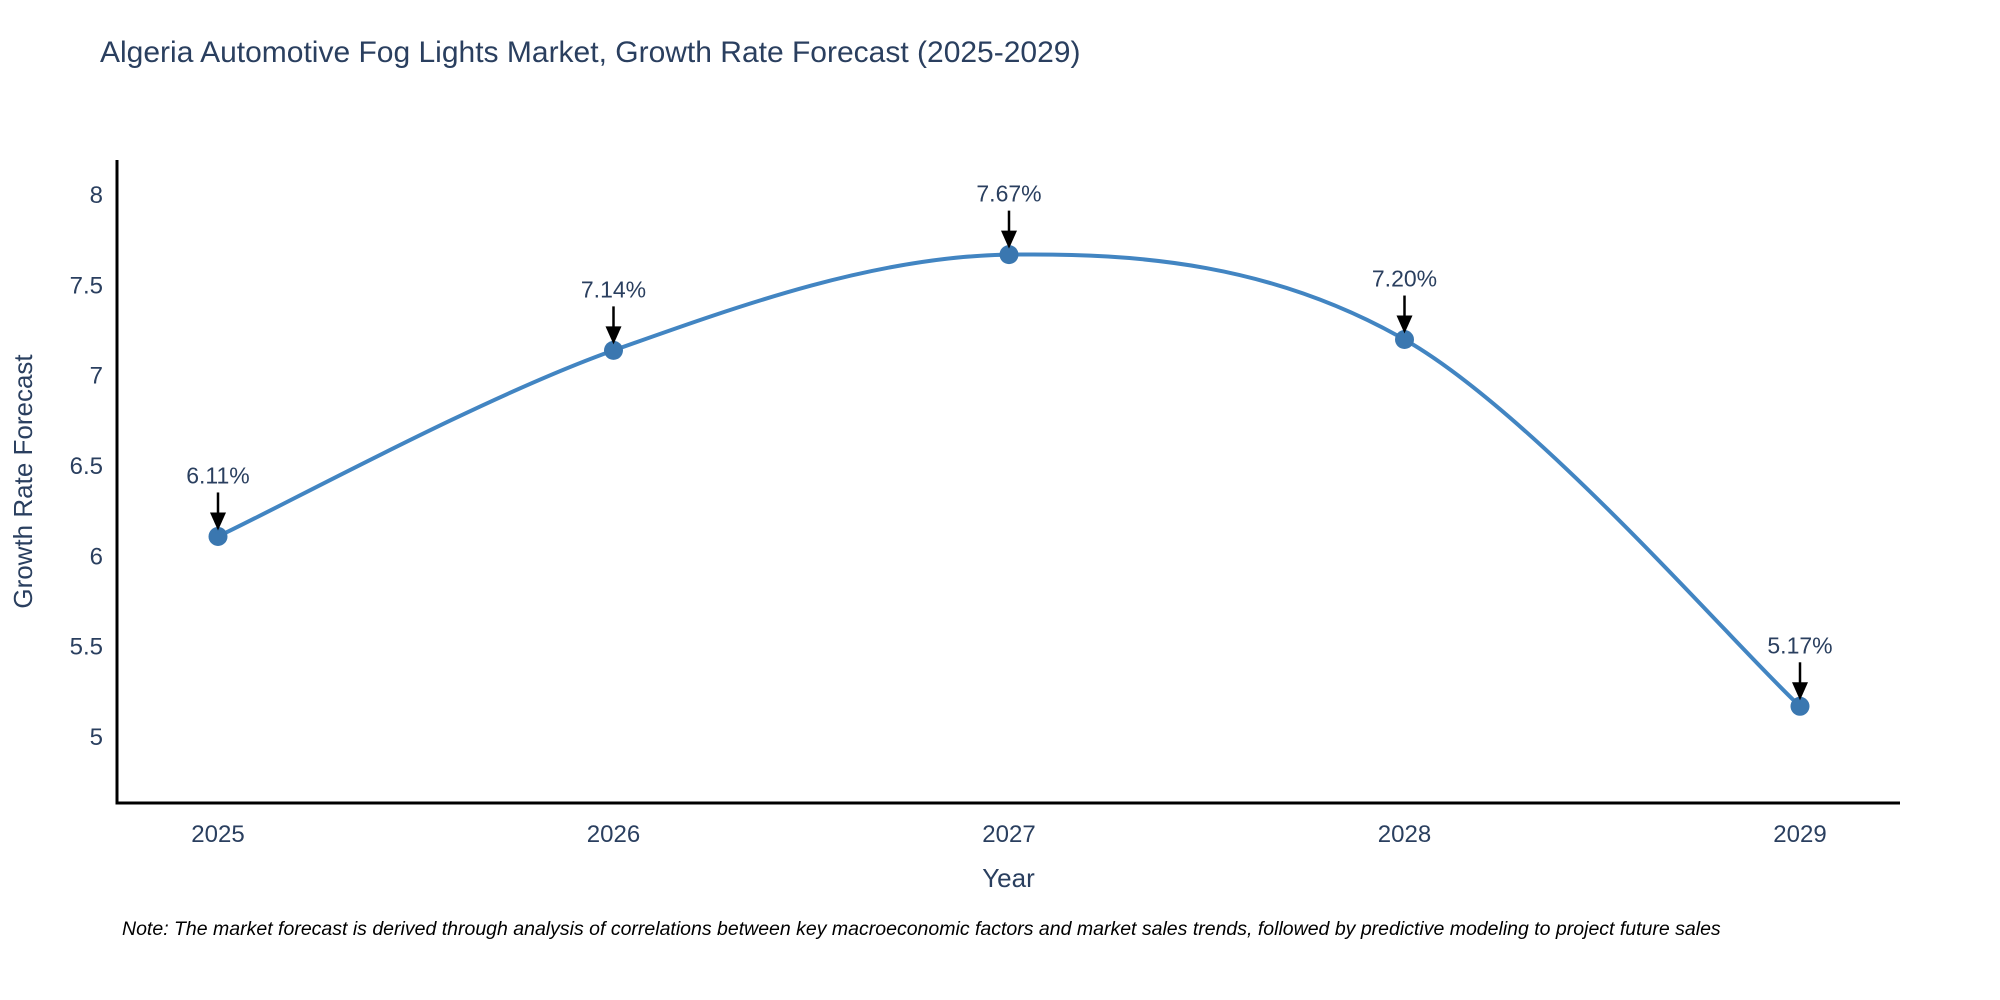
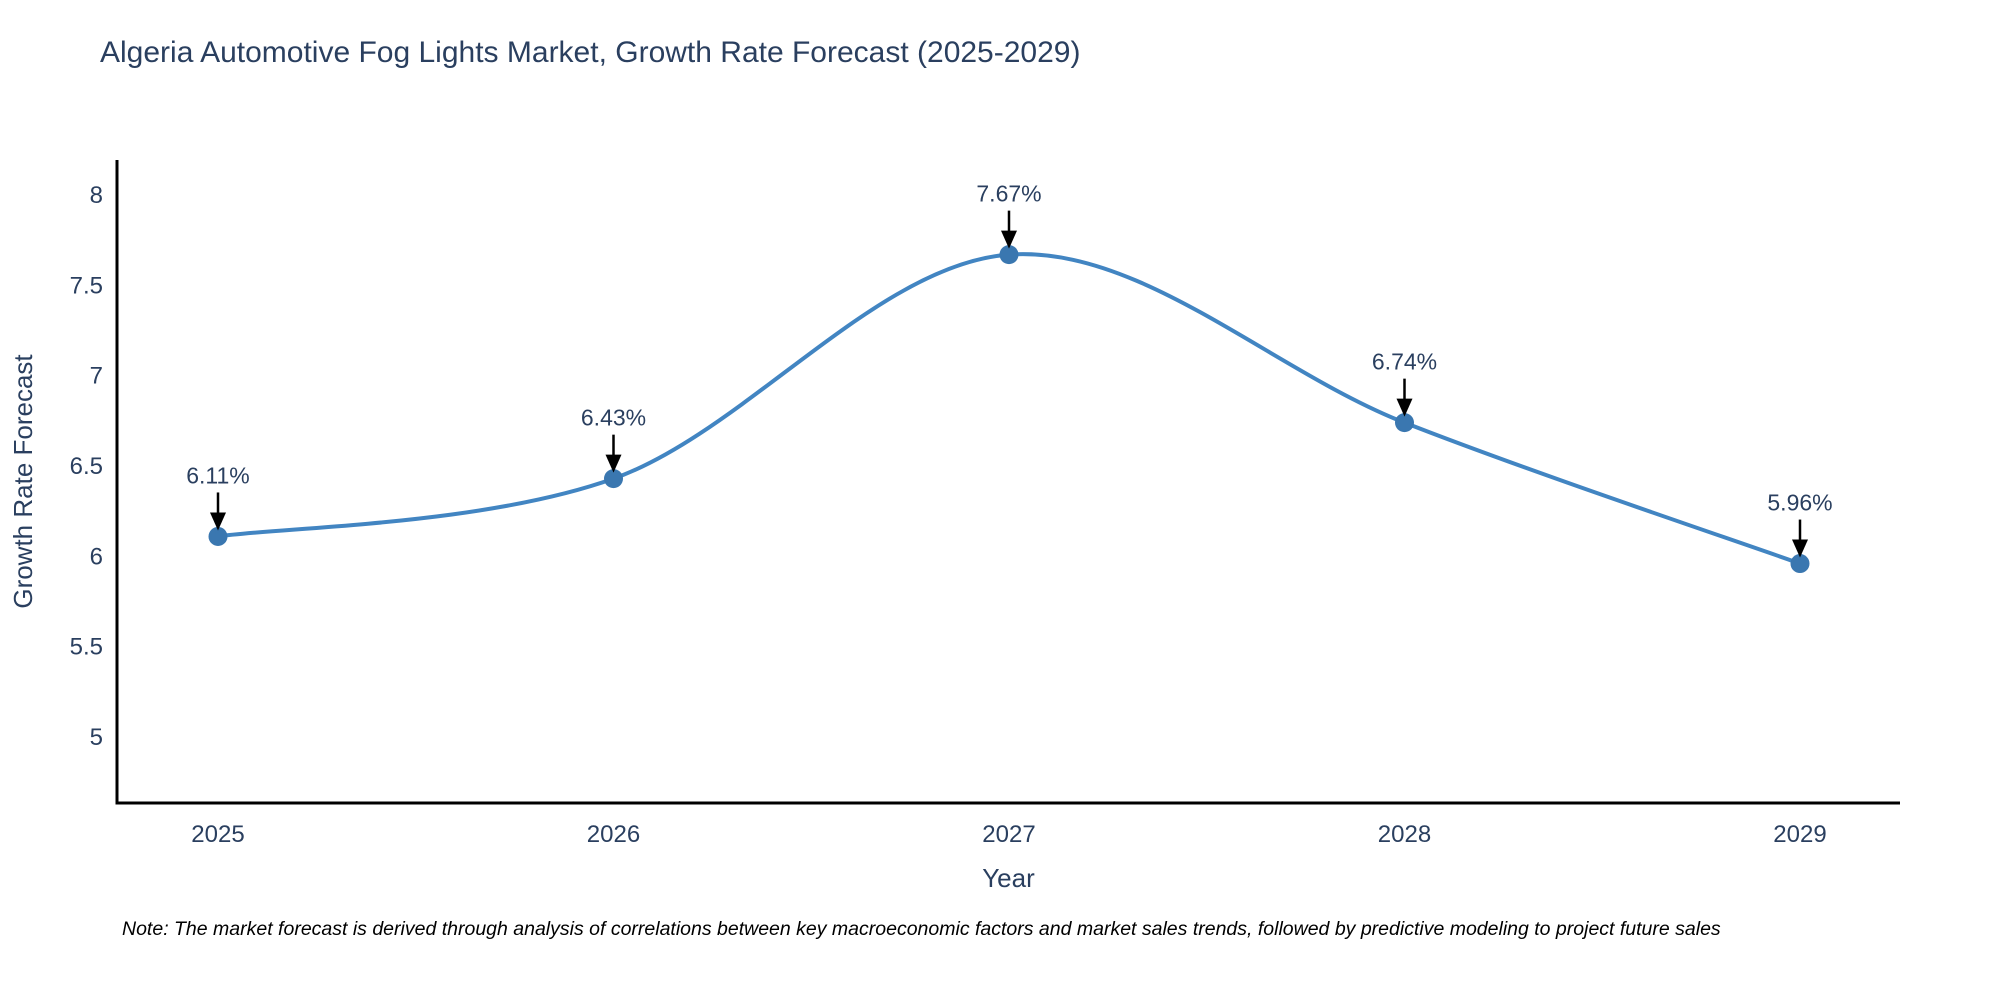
2026: 7.14% -> 6.43%
2028: 7.20% -> 6.74%
2029: 5.17% -> 5.96%
